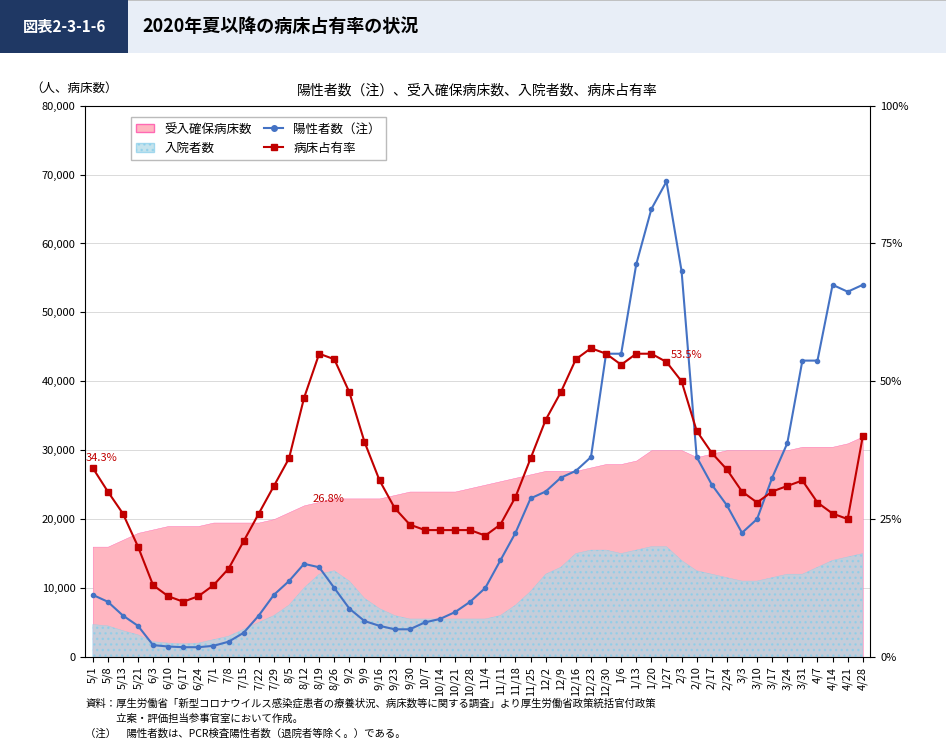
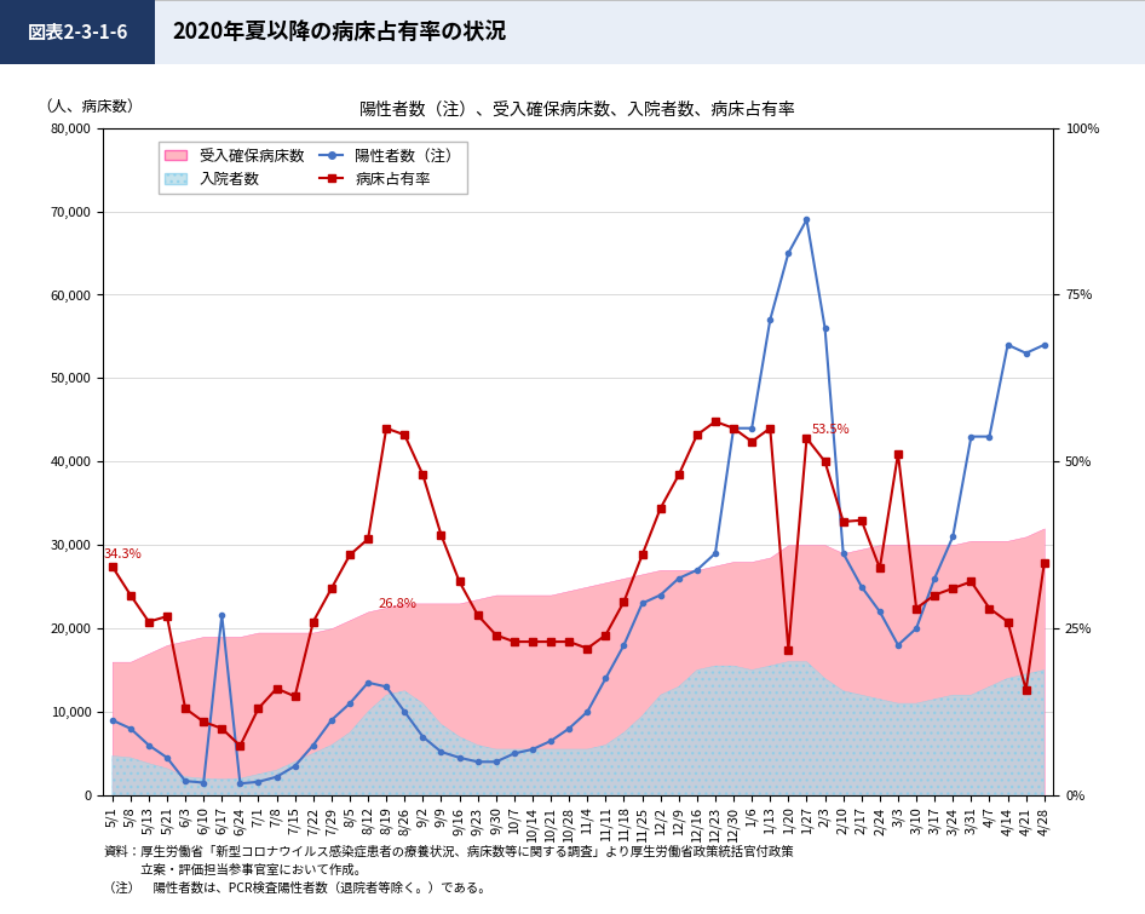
病床占有率/5/21: 20.0% -> 26.8%
陽性者数（注）/6/17: 1,400 -> 21,600
病床占有率/6/24: 11.0% -> 7.4%
病床占有率/7/15: 21.0% -> 14.8%
病床占有率/8/12: 47.0% -> 38.4%
病床占有率/1/20: 55.0% -> 21.8%
病床占有率/2/17: 37.0% -> 41.2%
病床占有率/3/3: 30.0% -> 51.2%
病床占有率/4/21: 25.0% -> 15.8%
病床占有率/4/28: 40.0% -> 34.8%
